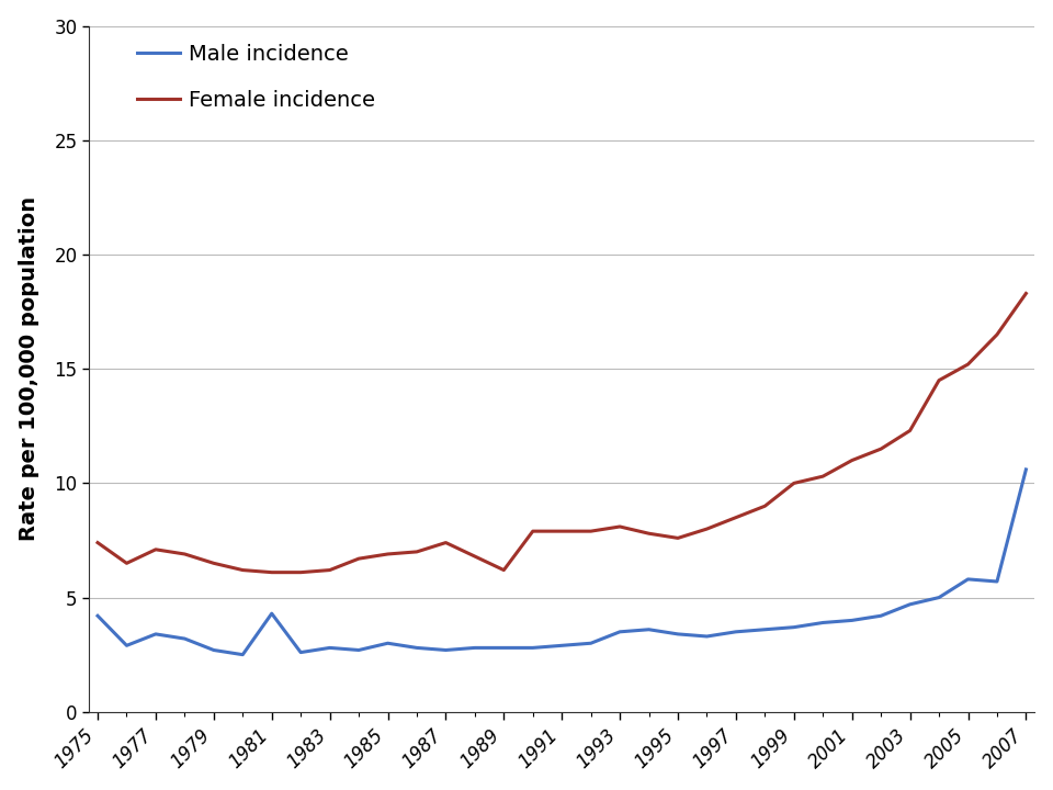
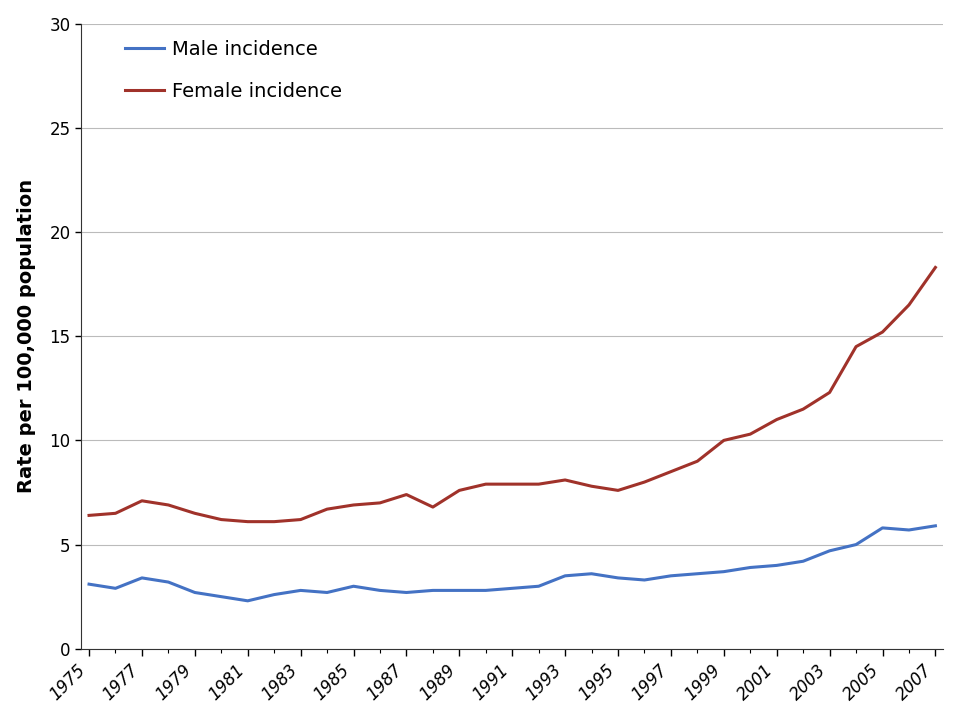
Male incidence/1975: 4.2 -> 3.1
Female incidence/1975: 7.4 -> 6.4
Male incidence/1981: 4.3 -> 2.3
Female incidence/1989: 6.2 -> 7.6
Male incidence/2007: 10.6 -> 5.9
